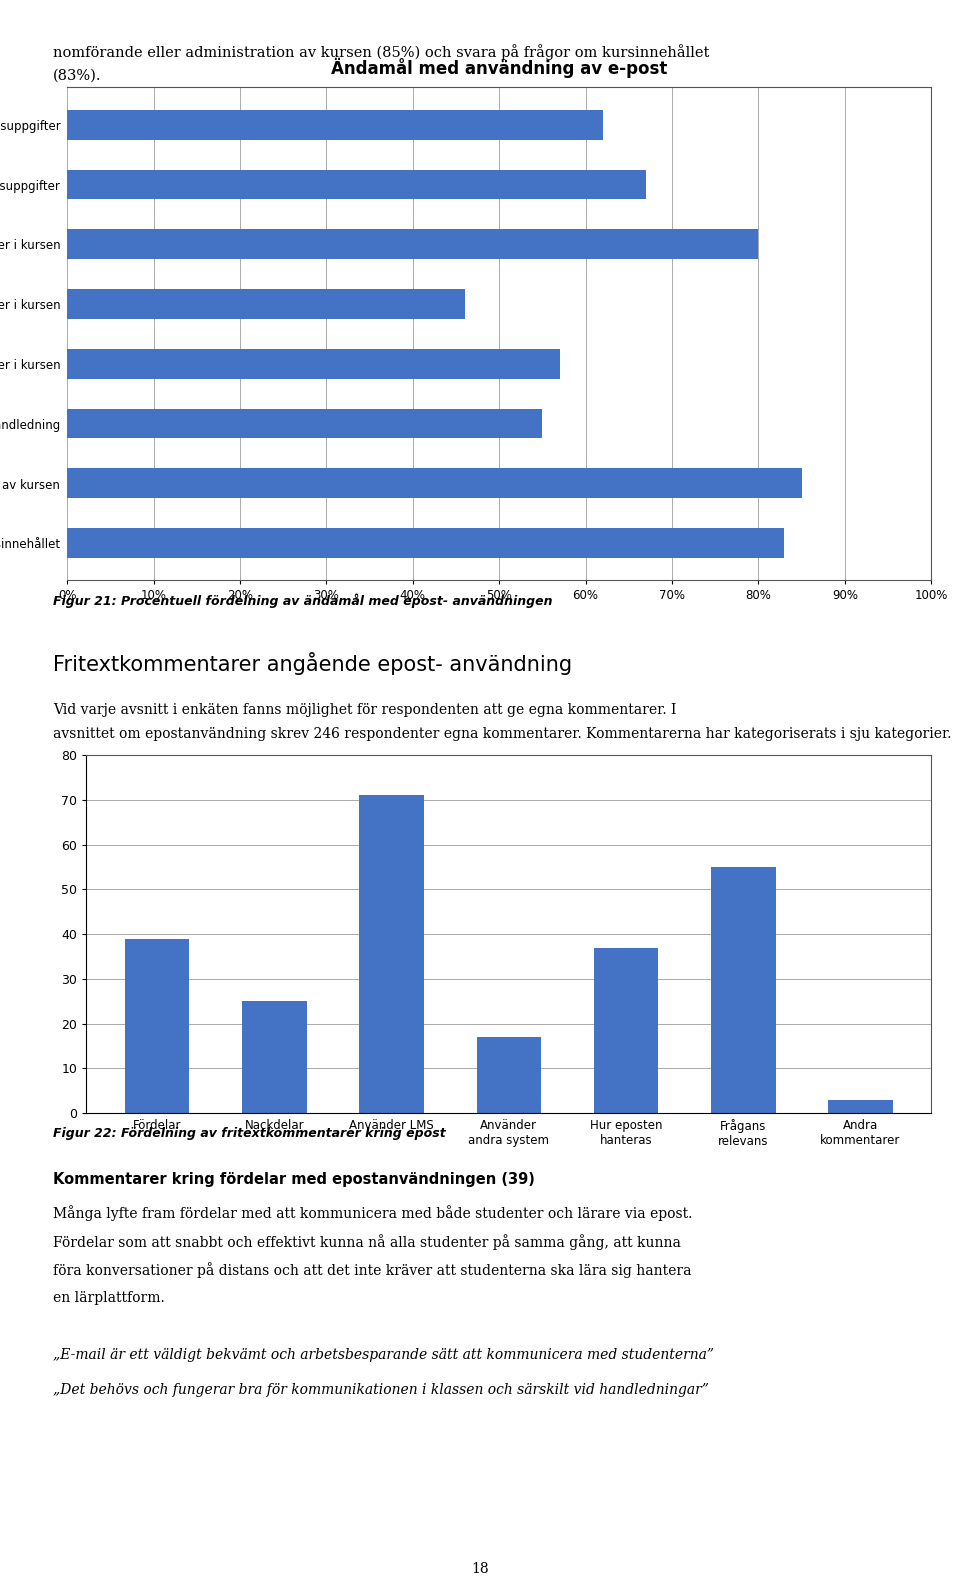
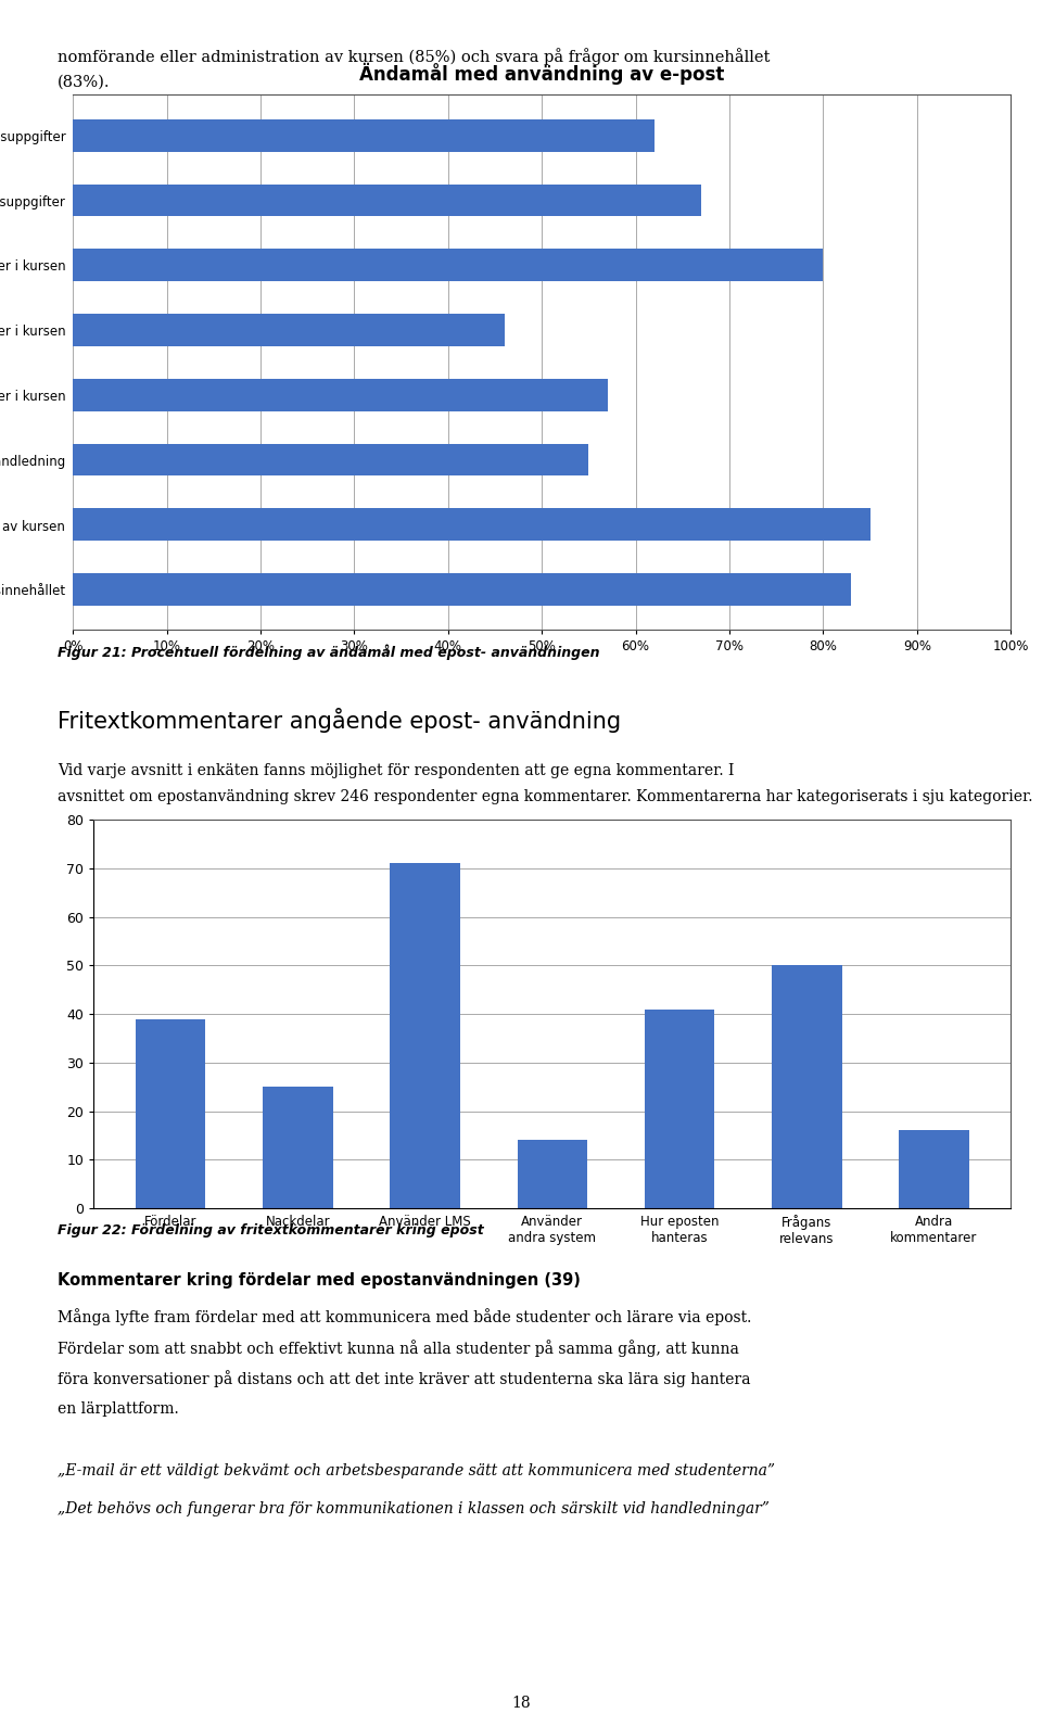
Använder andra system: 17 -> 14
Hur eposten hanteras: 37 -> 41
Frågans relevans: 55 -> 50
Andra kommentarer: 3 -> 16
